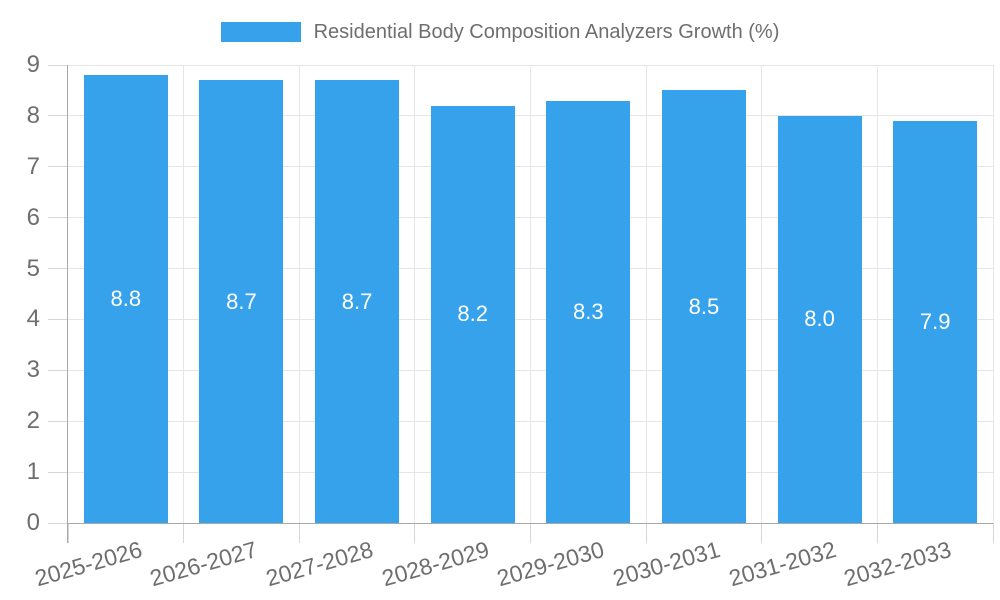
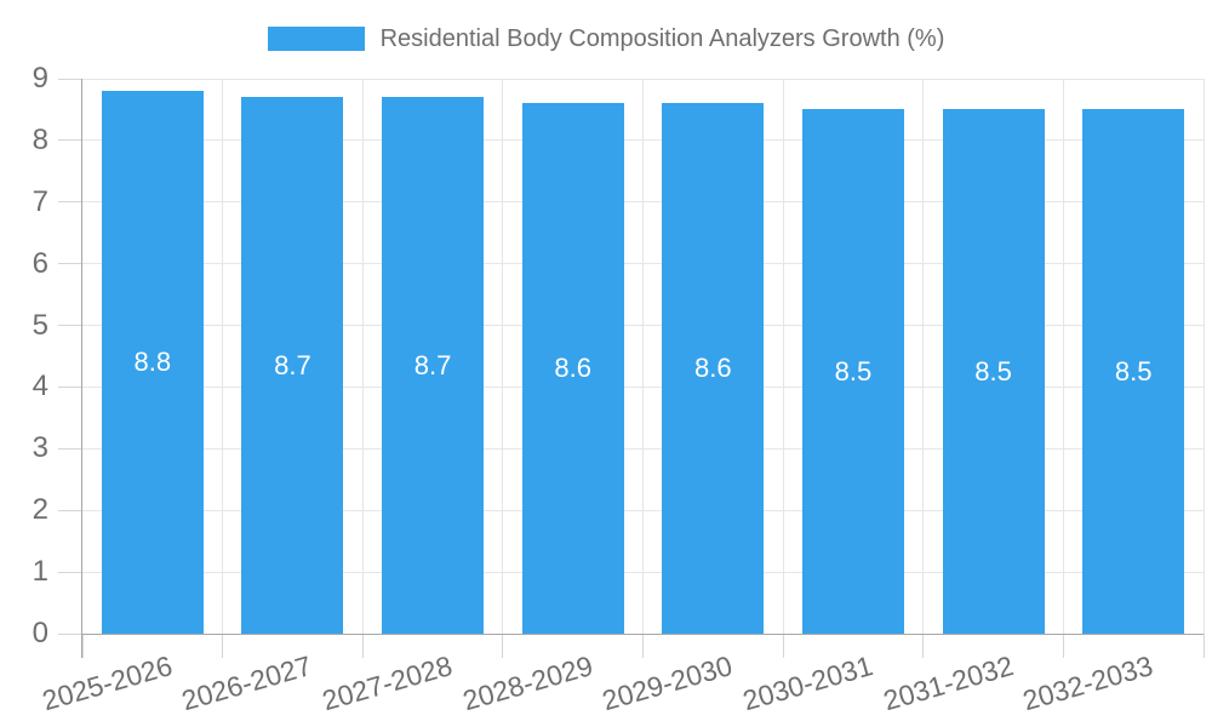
2028-2029: 8.2 -> 8.6
2029-2030: 8.3 -> 8.6
2031-2032: 8.0 -> 8.5
2032-2033: 7.9 -> 8.5
